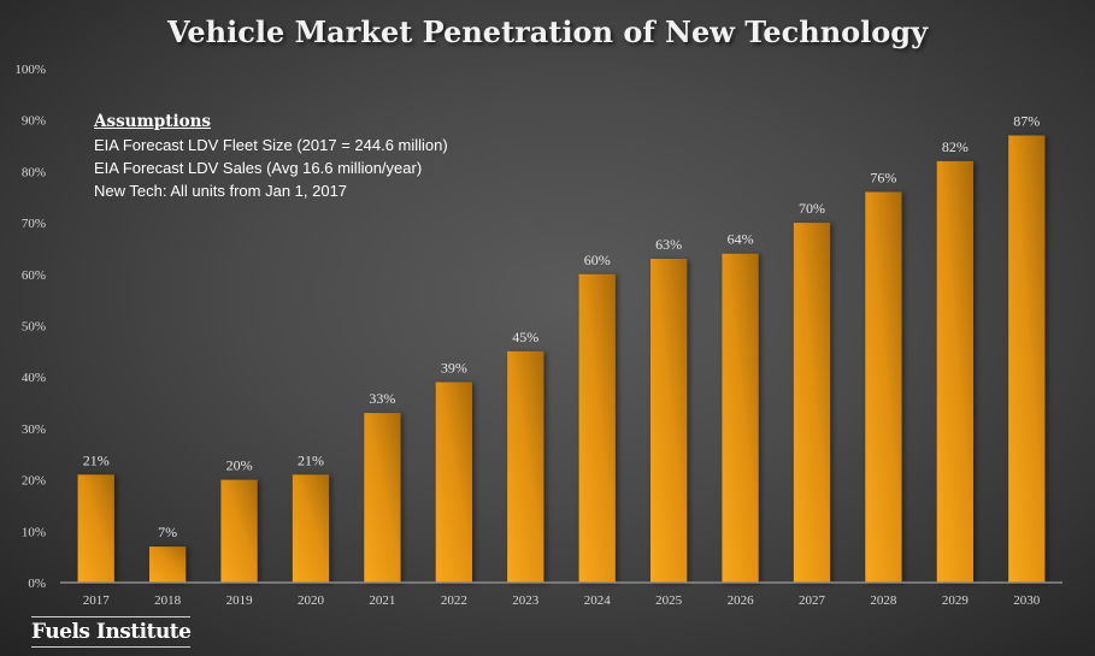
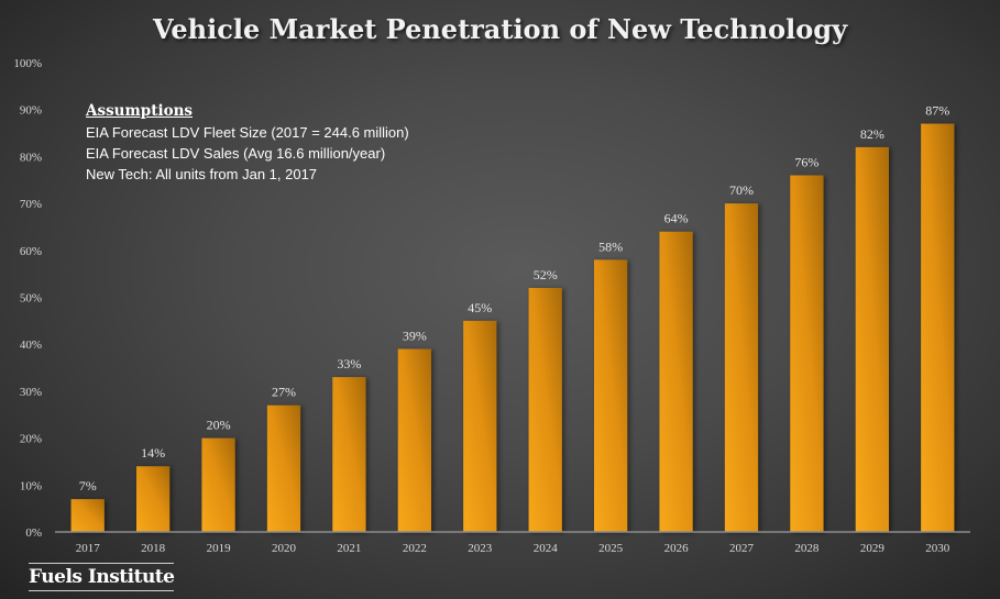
2017: 21% -> 7%
2018: 7% -> 14%
2020: 21% -> 27%
2024: 60% -> 52%
2025: 63% -> 58%
